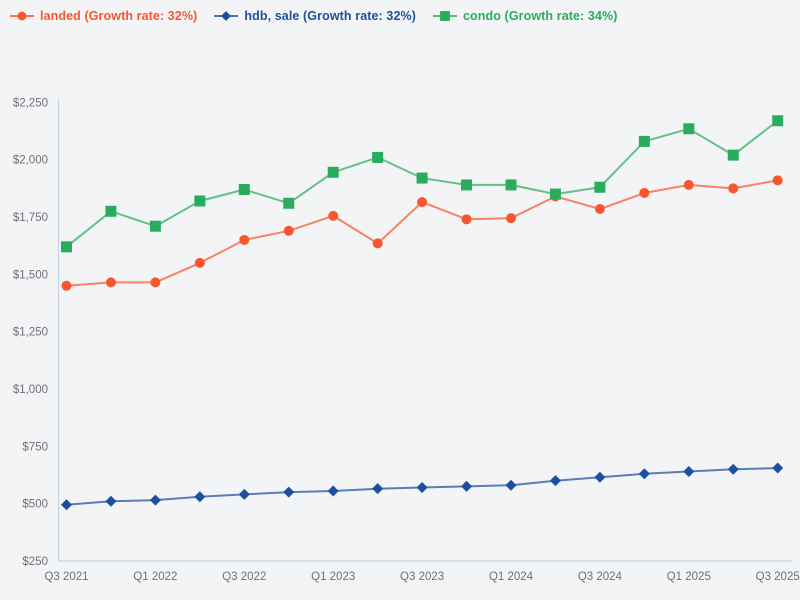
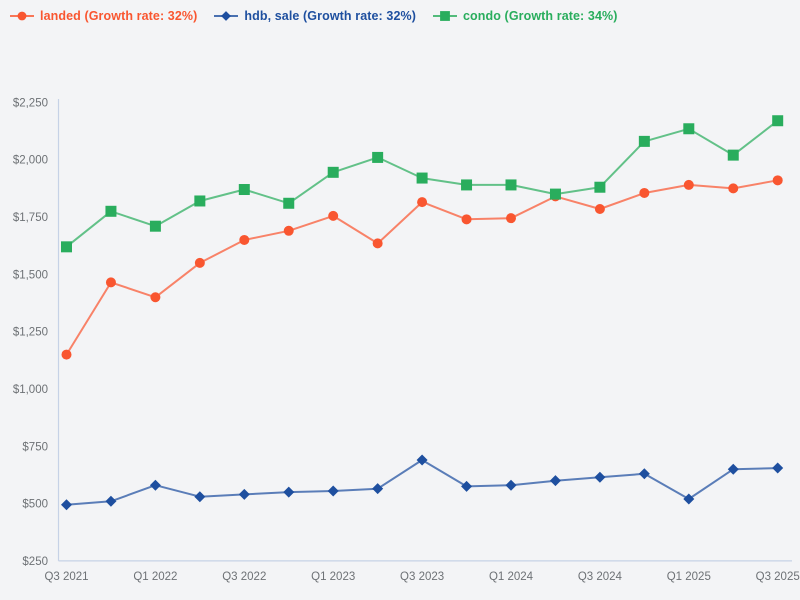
landed (Growth rate: 32%)/Q3 2021: $1450 -> $1150
landed (Growth rate: 32%)/Q1 2022: $1460 -> $1400
hdb, sale (Growth rate: 32%)/Q1 2022: $520 -> $580
hdb, sale (Growth rate: 32%)/Q3 2023: $570 -> $690
hdb, sale (Growth rate: 32%)/Q1 2025: $640 -> $520
